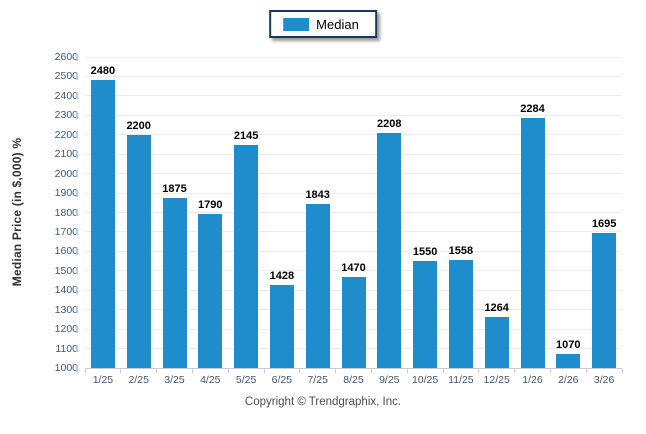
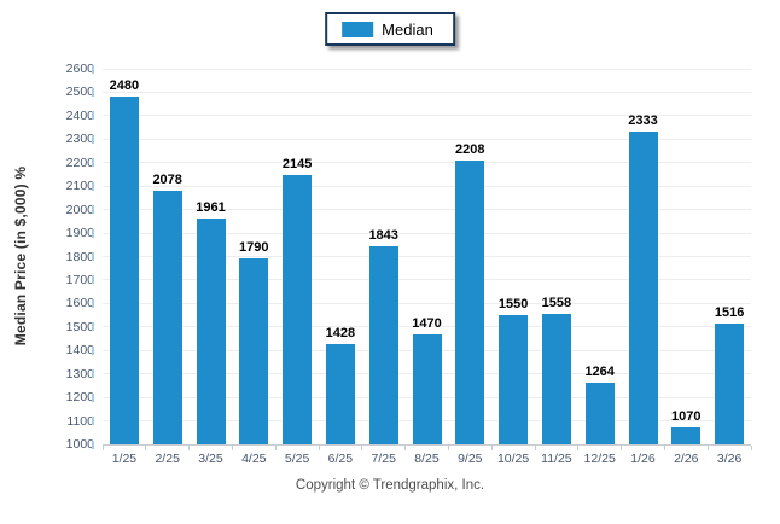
2/25: 2200 -> 2078
3/25: 1875 -> 1961
1/26: 2284 -> 2333
3/26: 1695 -> 1516
